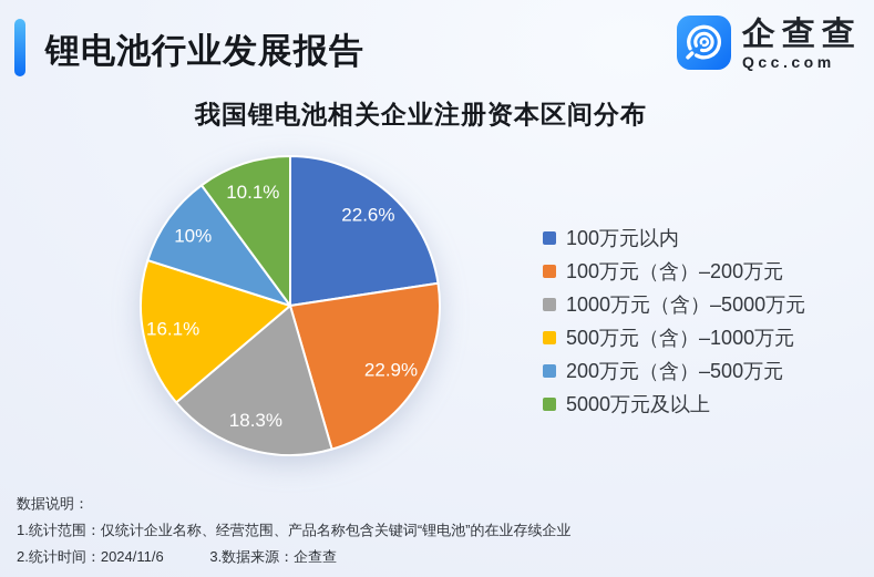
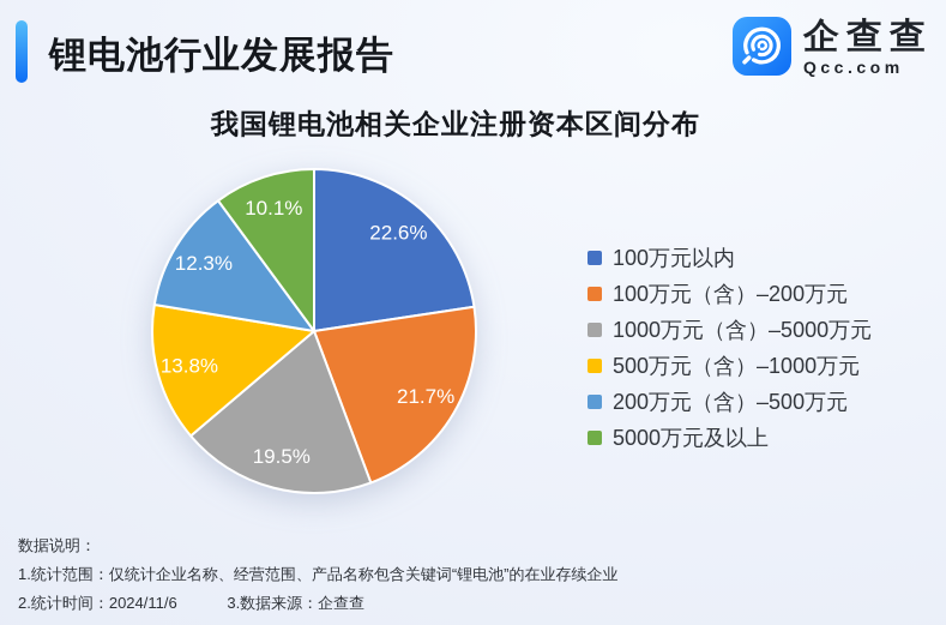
100万元（含）–200万元: 22.9% -> 21.7%
1000万元（含）–5000万元: 18.3% -> 19.5%
500万元（含）–1000万元: 16.1% -> 13.8%
200万元（含）–500万元: 10% -> 12.3%
